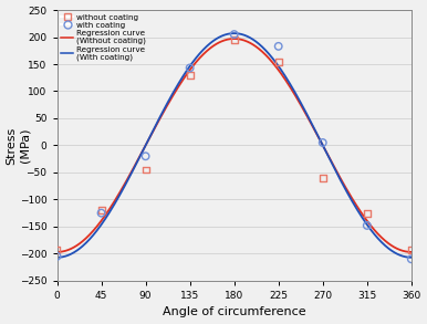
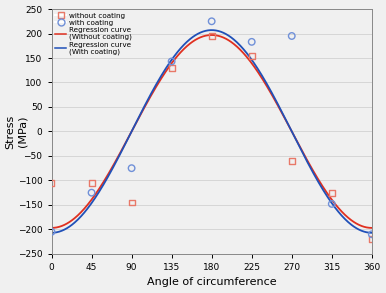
without coating/0: -193 -> -105
without coating/45: -120 -> -105
without coating/90: -45 -> -145
with coating/90: -20 -> -75
with coating/180: 205 -> 225
with coating/270: 5 -> 195
without coating/360: -193 -> -220
